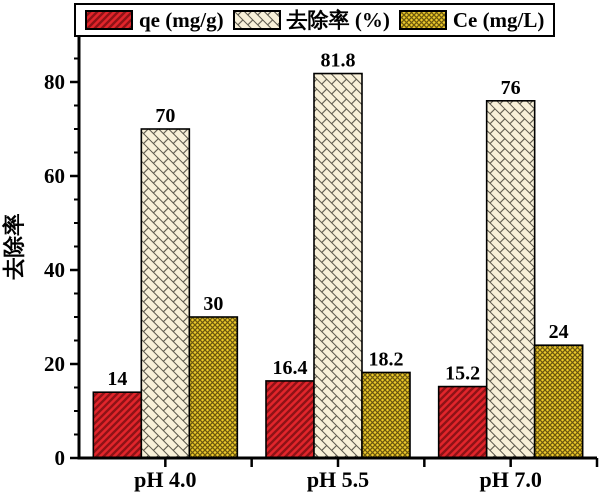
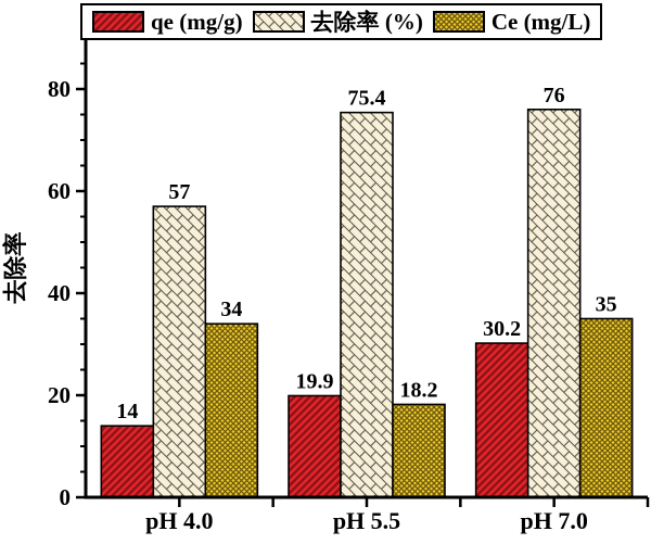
去除率 (%)/pH 4.0: 70 -> 57
Ce (mg/L)/pH 4.0: 30 -> 34
qe (mg/g)/pH 5.5: 16.4 -> 19.9
去除率 (%)/pH 5.5: 81.8 -> 75.4
qe (mg/g)/pH 7.0: 15.2 -> 30.2
Ce (mg/L)/pH 7.0: 24 -> 35
